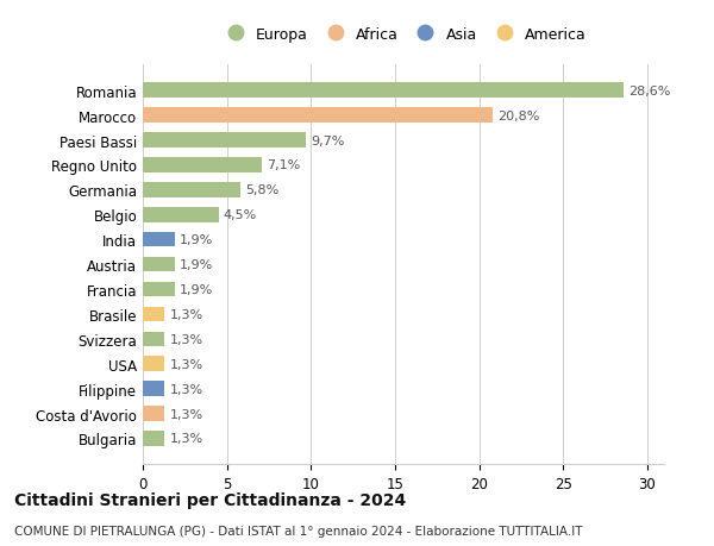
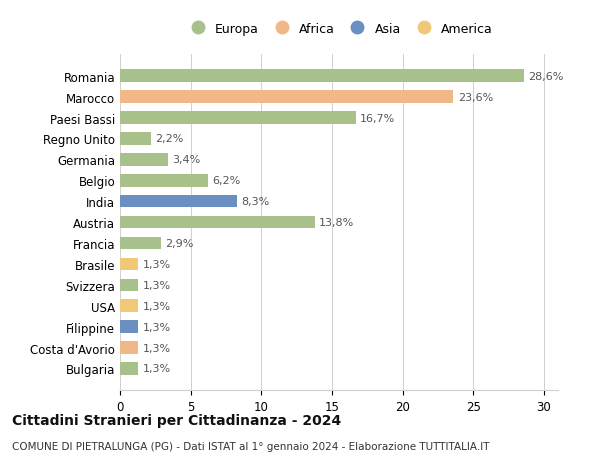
Marocco: 20,8% -> 23,6%
Paesi Bassi: 9,7% -> 16,7%
Regno Unito: 7,1% -> 2,2%
Germania: 5,8% -> 3,4%
Belgio: 4,5% -> 6,2%
India: 1,9% -> 8,3%
Austria: 1,9% -> 13,8%
Francia: 1,9% -> 2,9%
